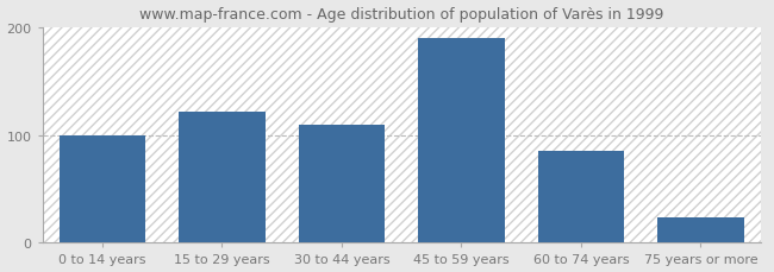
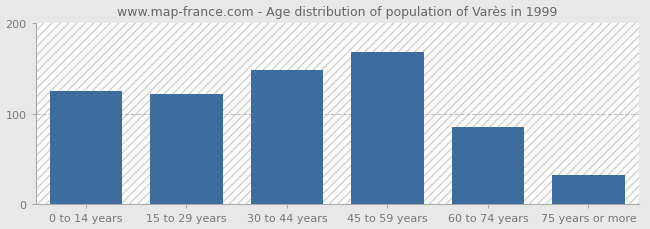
0 to 14 years: 100 -> 125
30 to 44 years: 110 -> 148
45 to 59 years: 190 -> 168
75 years or more: 24 -> 32
